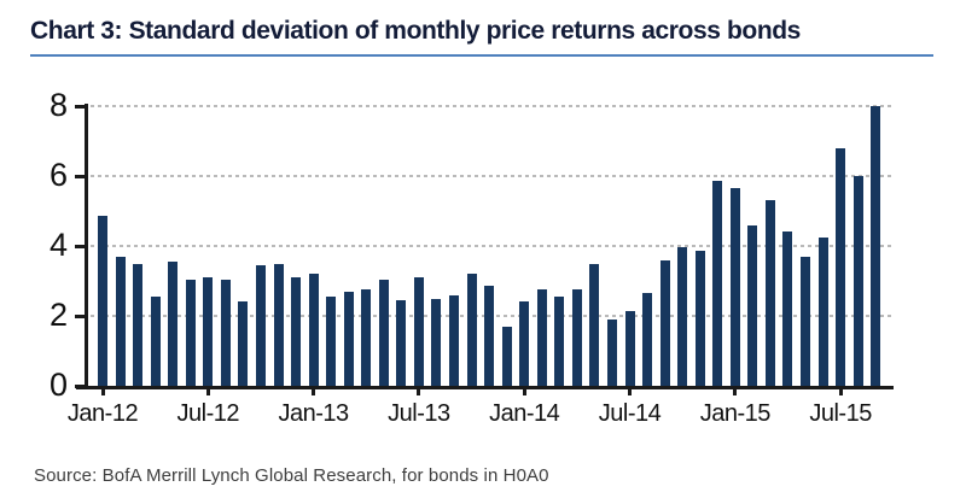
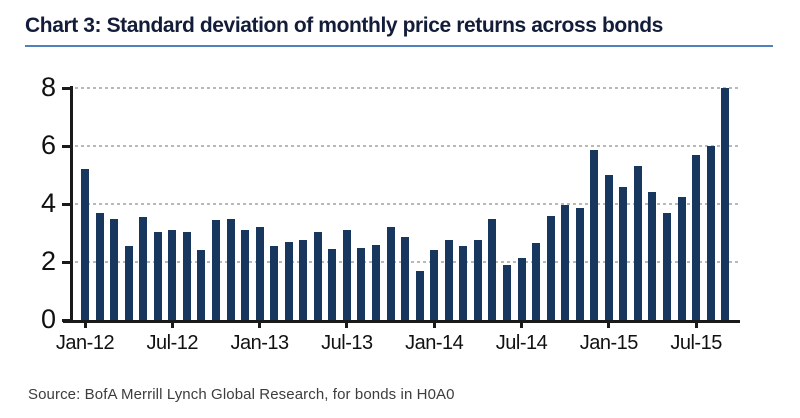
Jan-12: 4.8 -> 5.2
Jan-15: 5.7 -> 5.0
Jul-15: 6.8 -> 5.7
